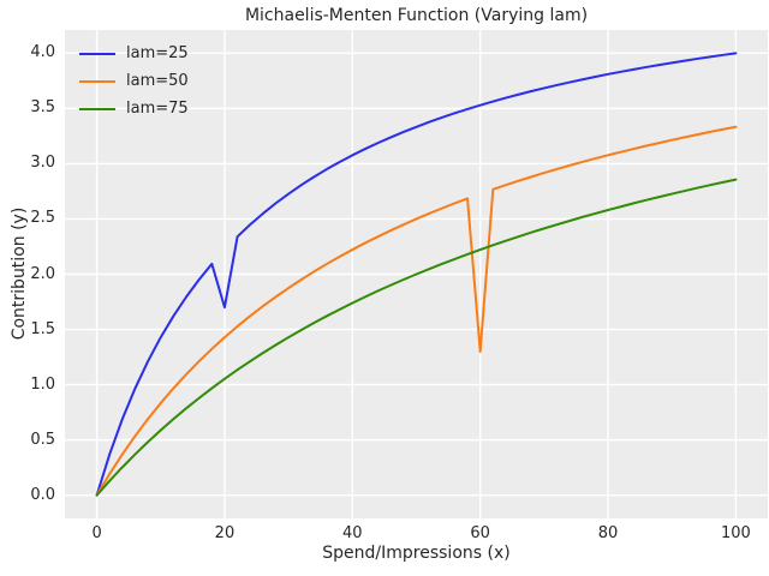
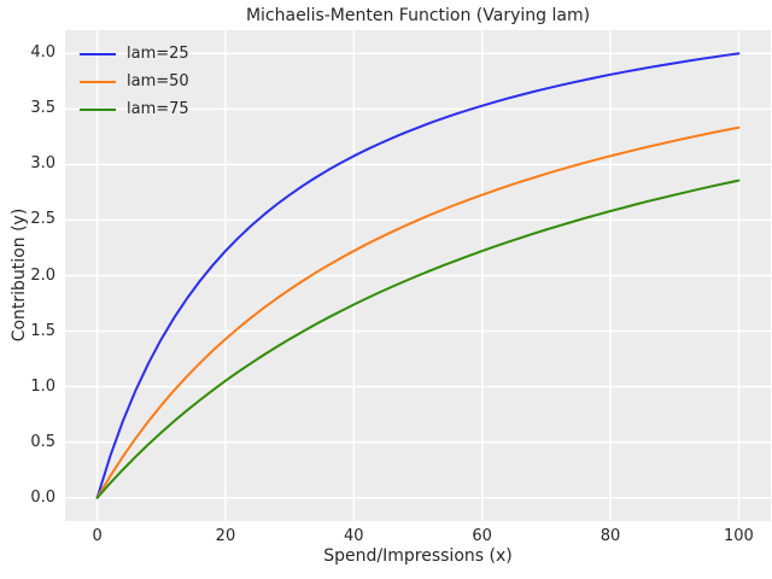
lam=25/20: 1.7 -> 2.2
lam=50/60: 1.3 -> 2.7
